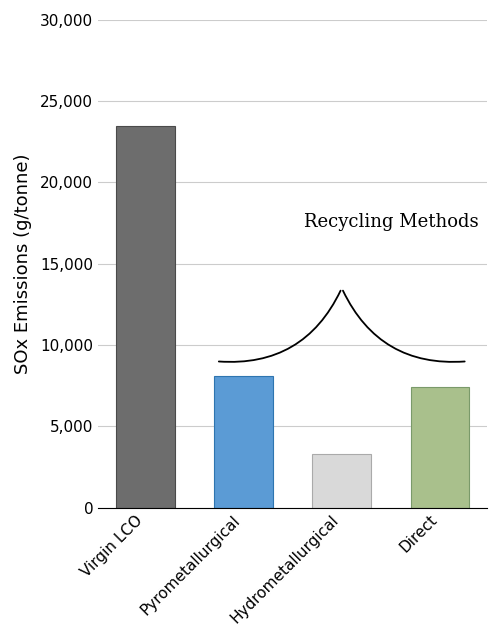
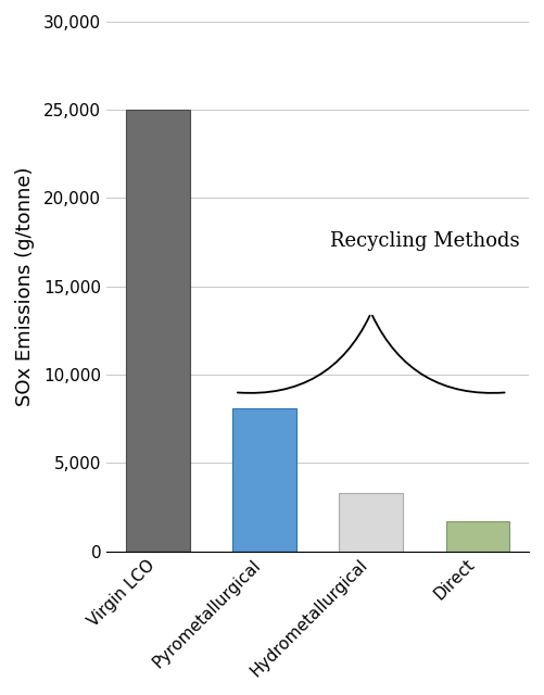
Virgin LCO: 23,500 -> 25,000
Direct: 7,400 -> 1,700
